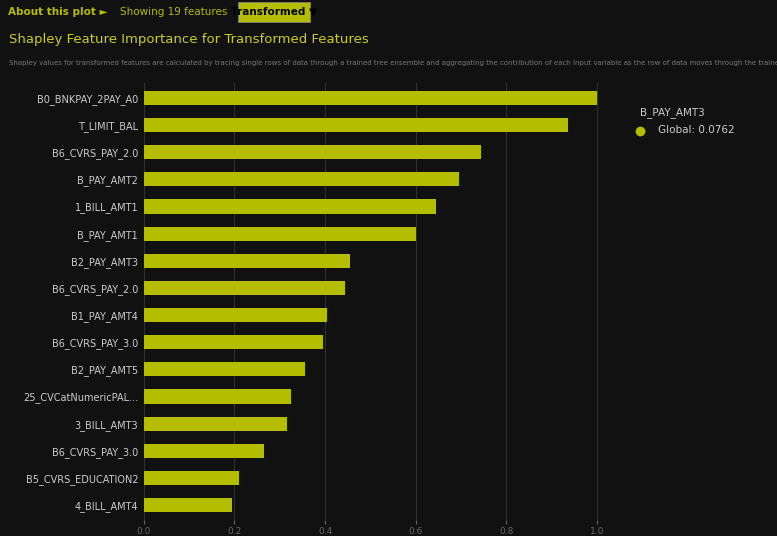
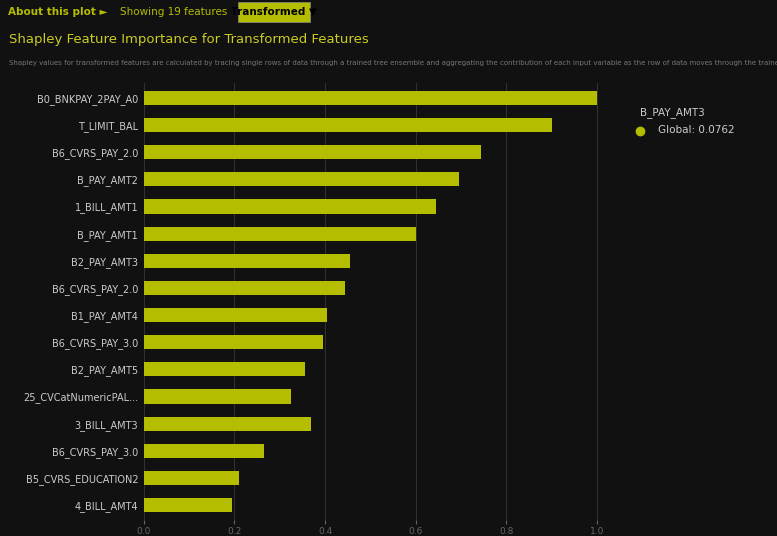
T_LIMIT_BAL: 0.935 -> 0.900
3_BILL_AMT3: 0.315 -> 0.370
